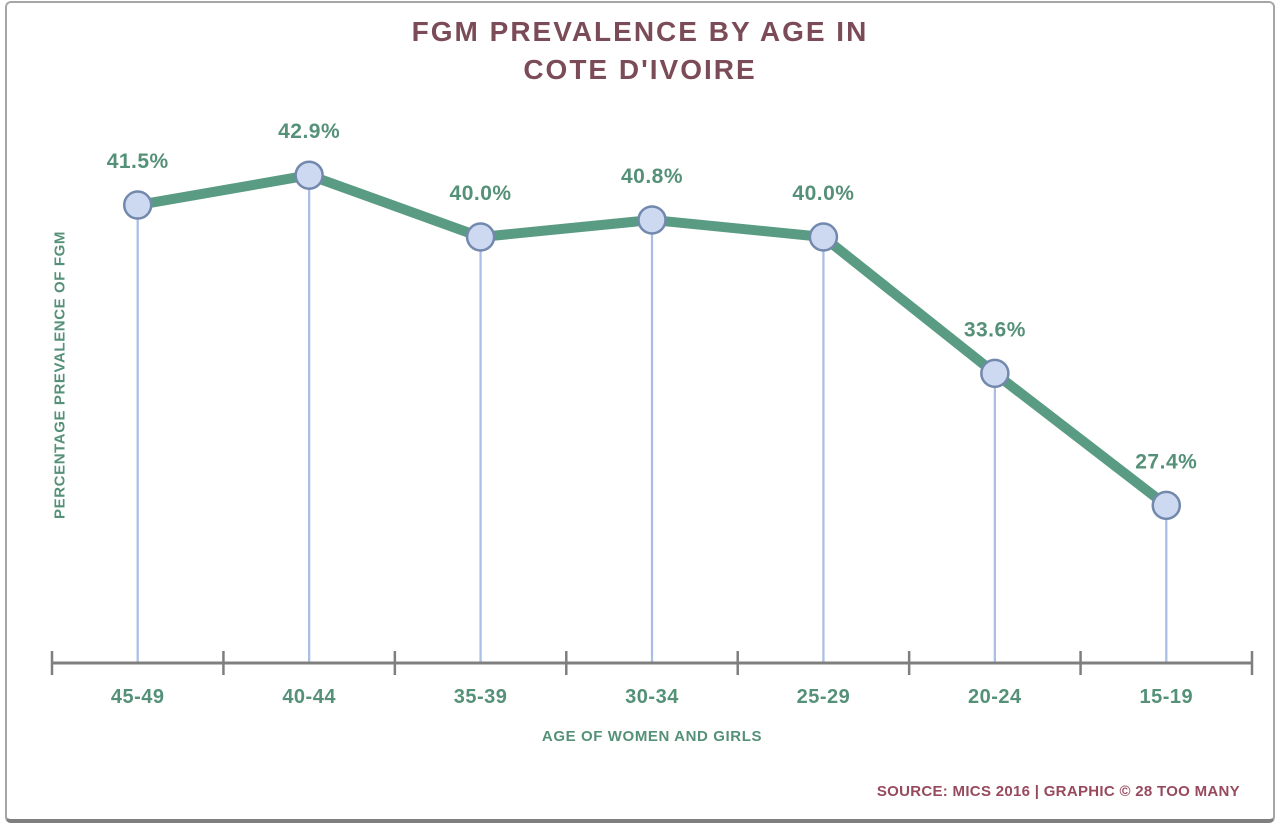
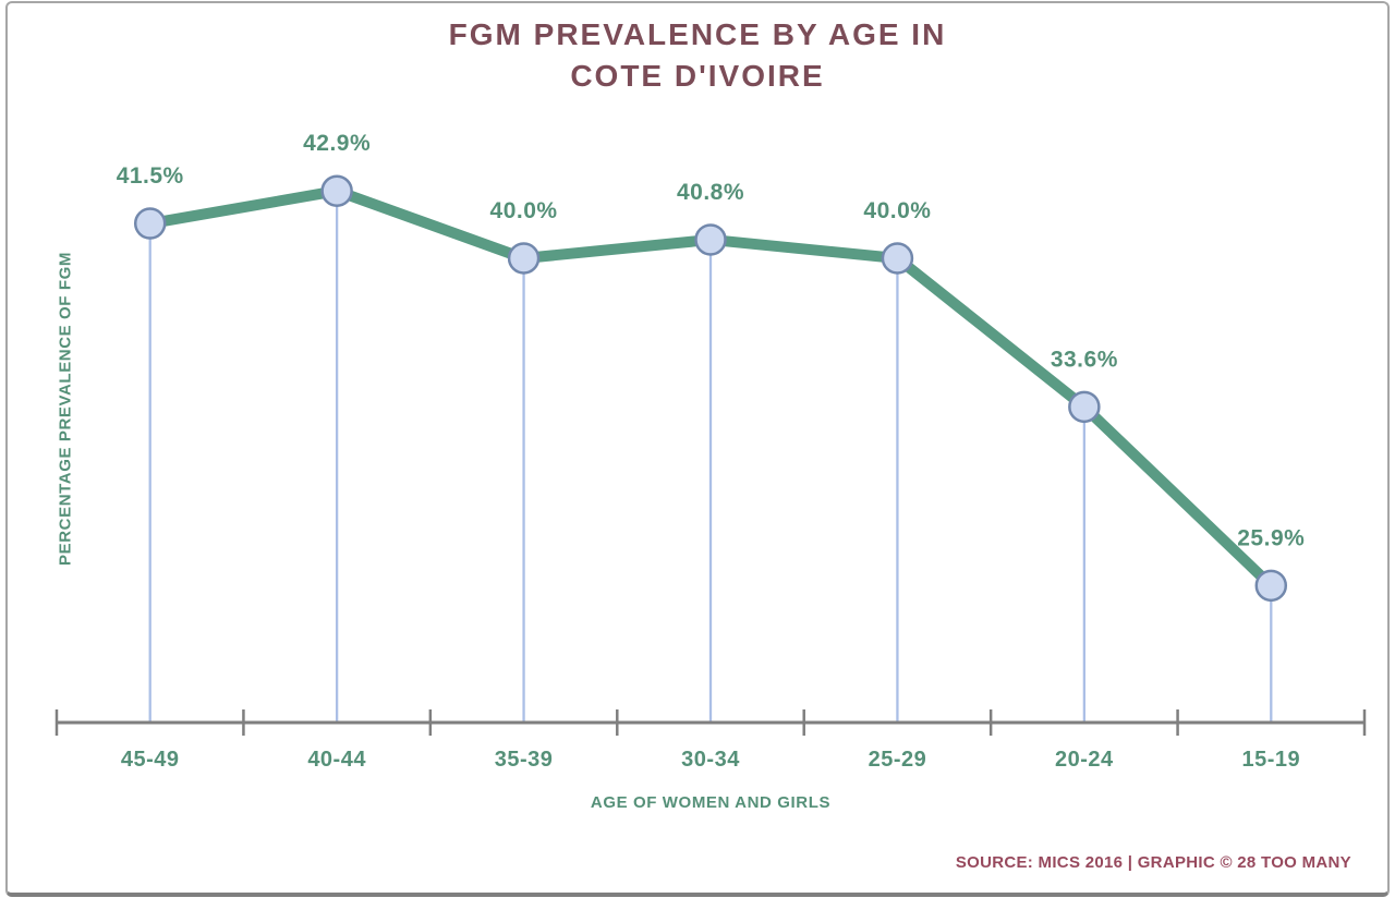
15-19: 27.4% -> 25.9%
